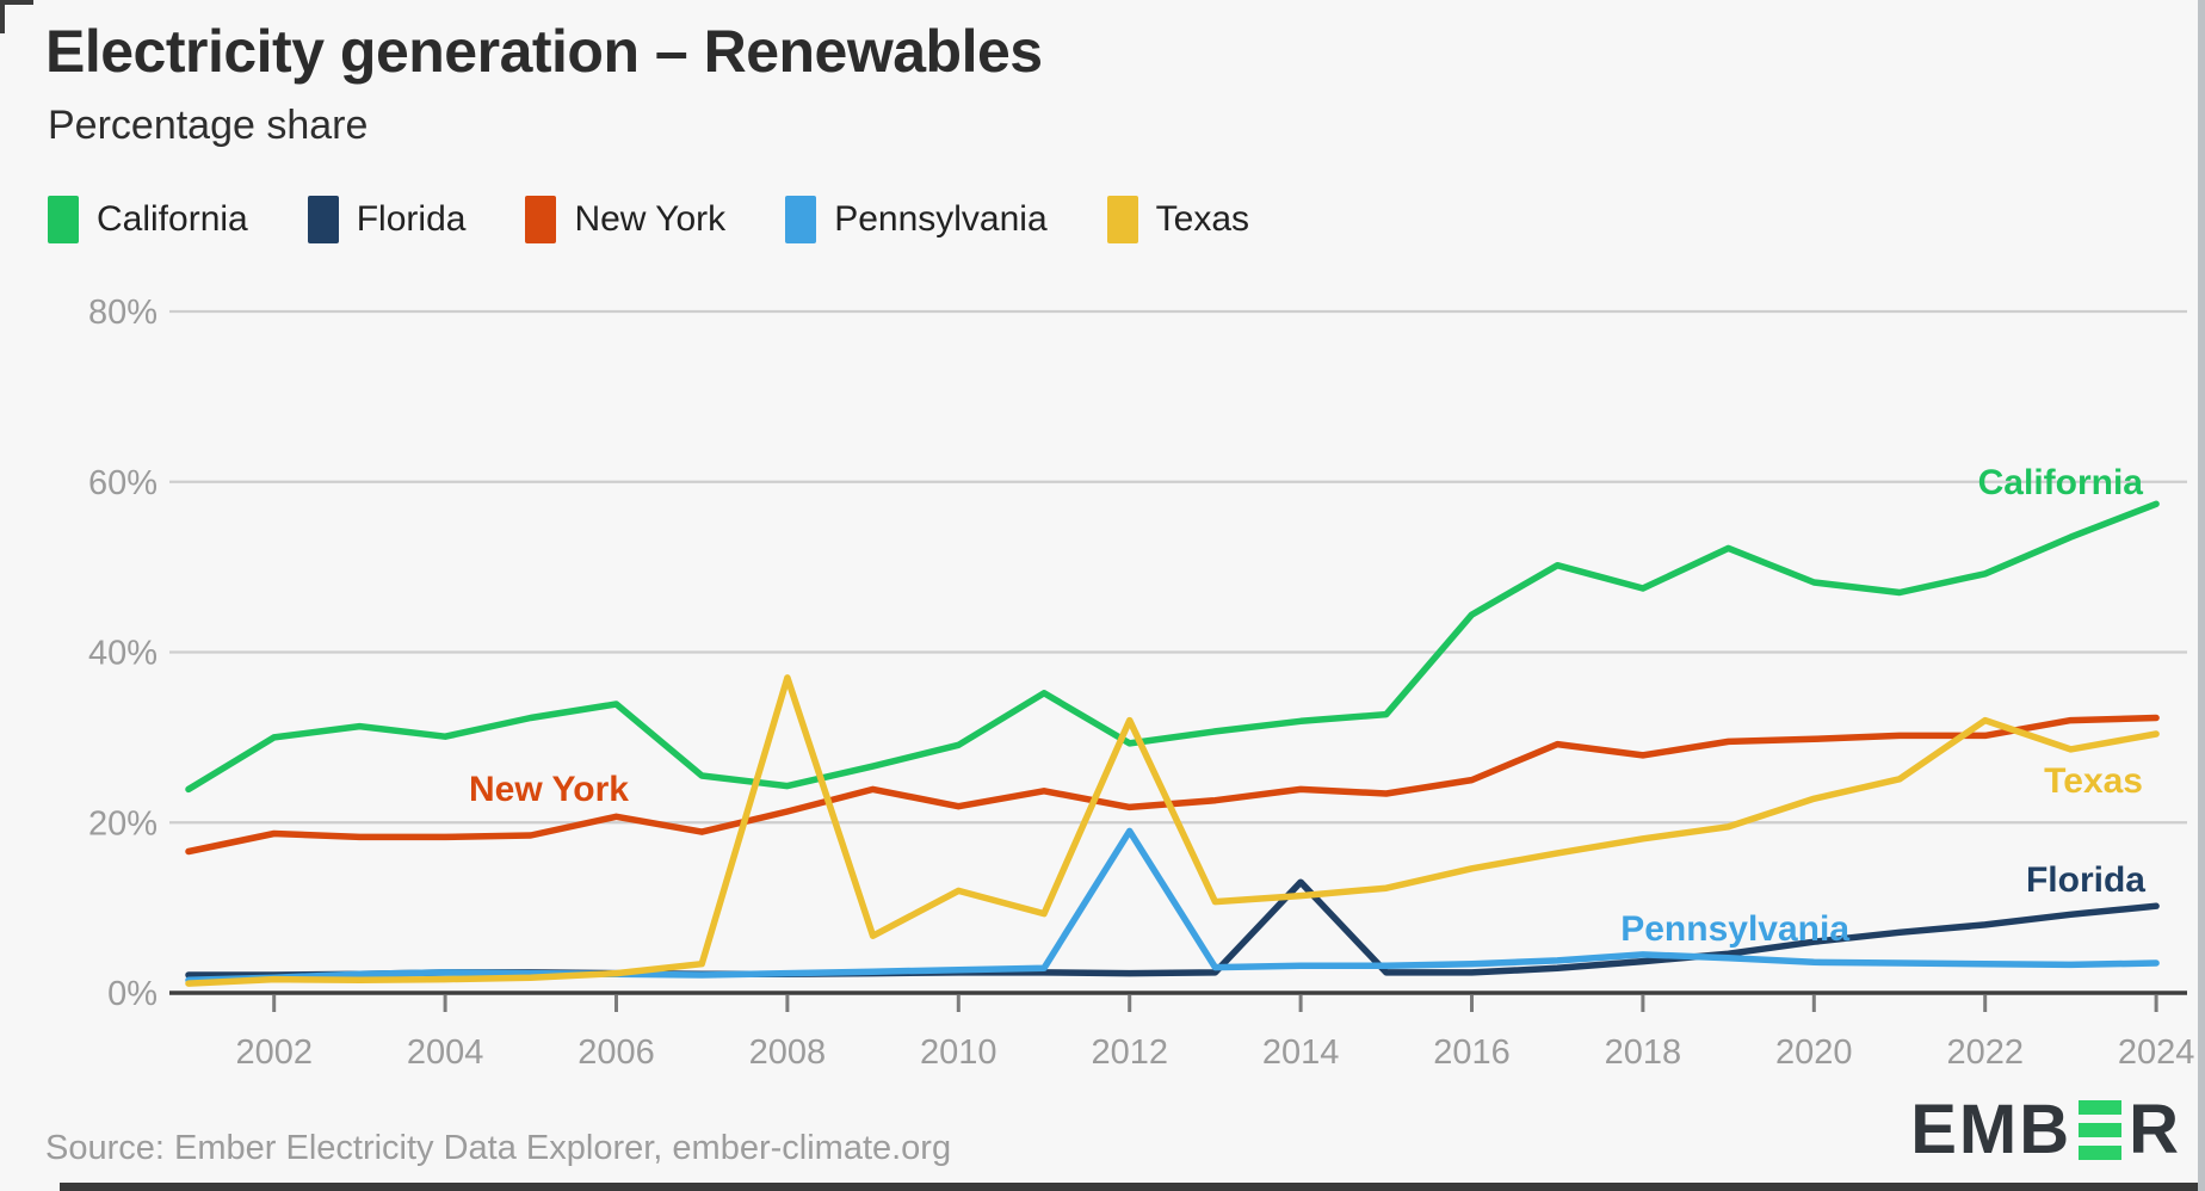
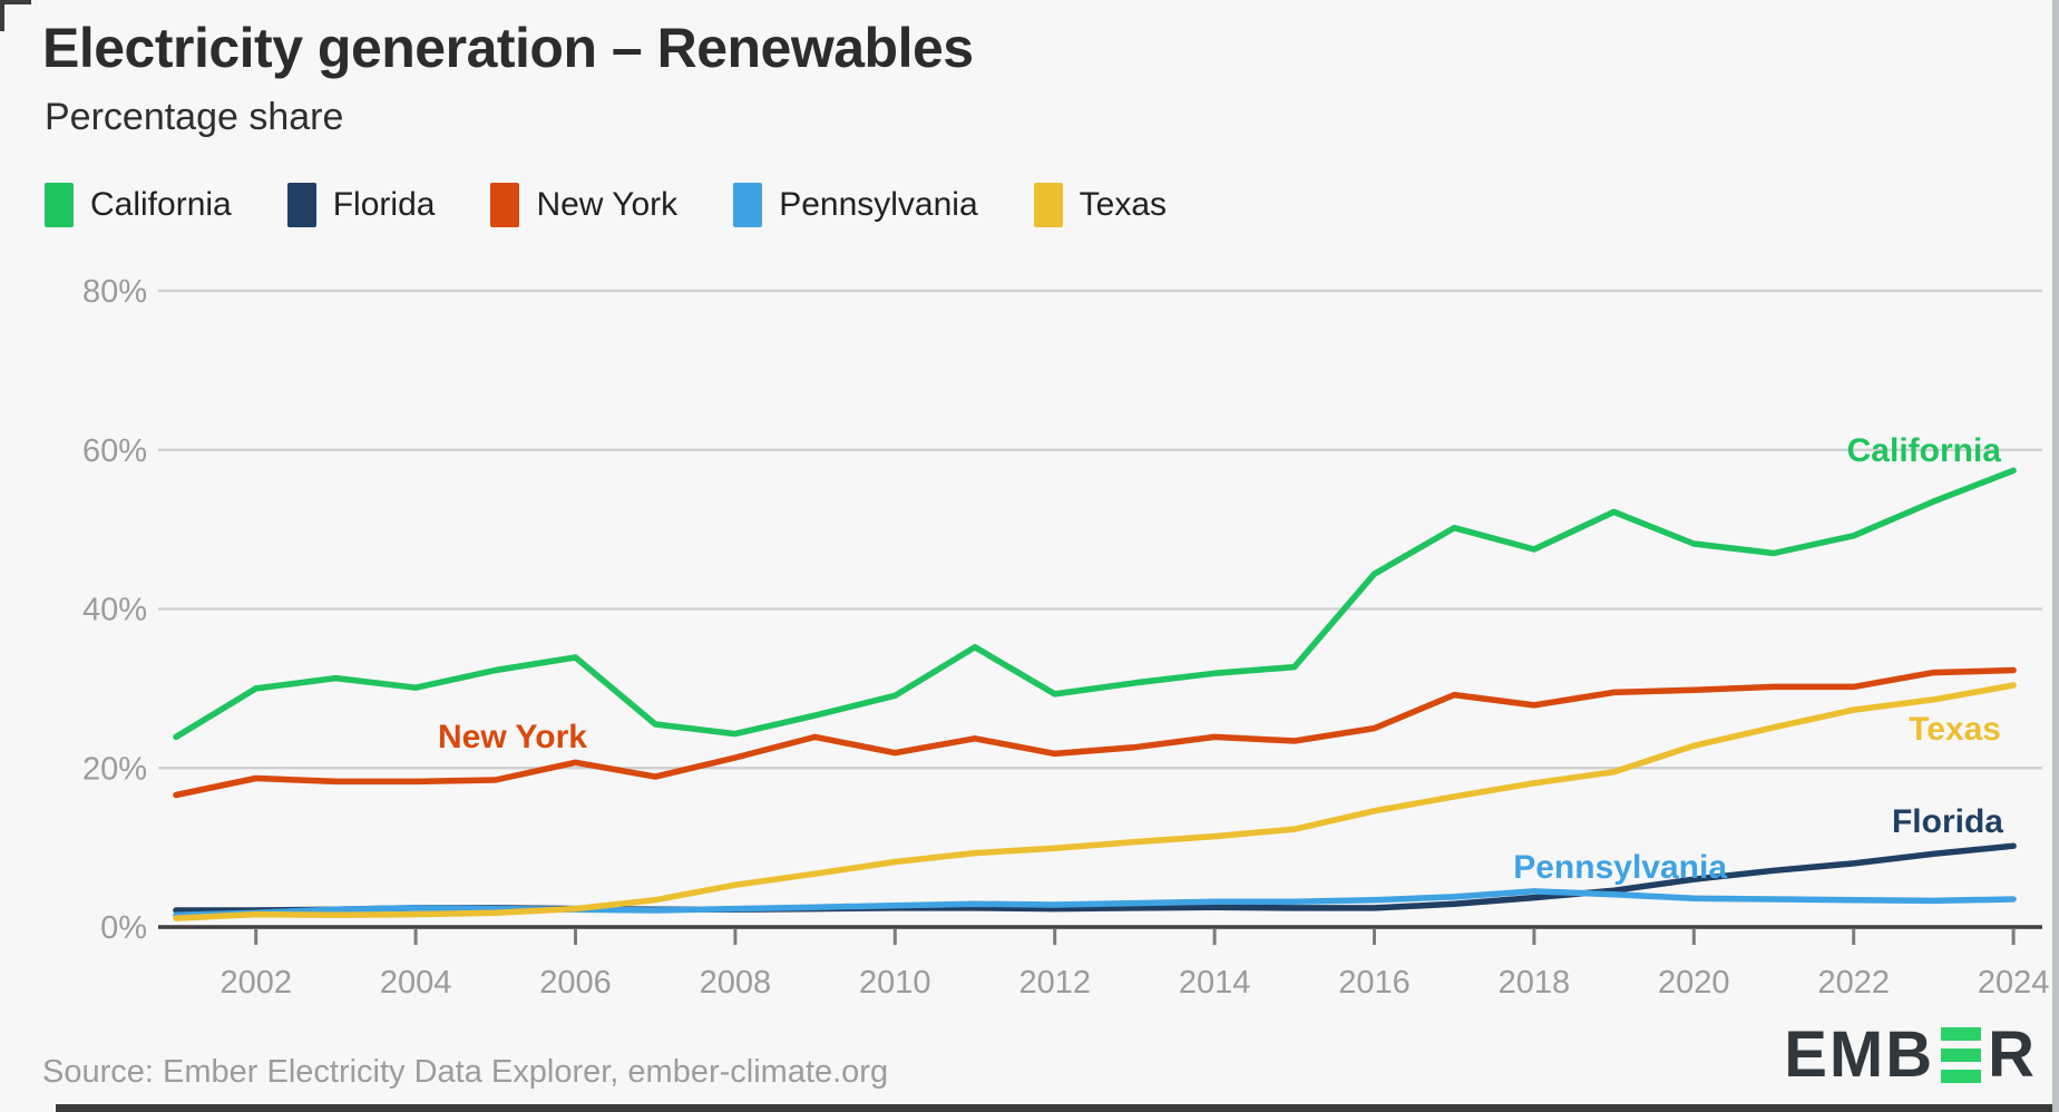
Texas/2008: 37% -> 5%
Texas/2010: 12% -> 8%
Pennsylvania/2012: 19% -> 3%
Texas/2012: 32% -> 10%
Florida/2014: 13% -> 2%
Texas/2022: 32% -> 27%
